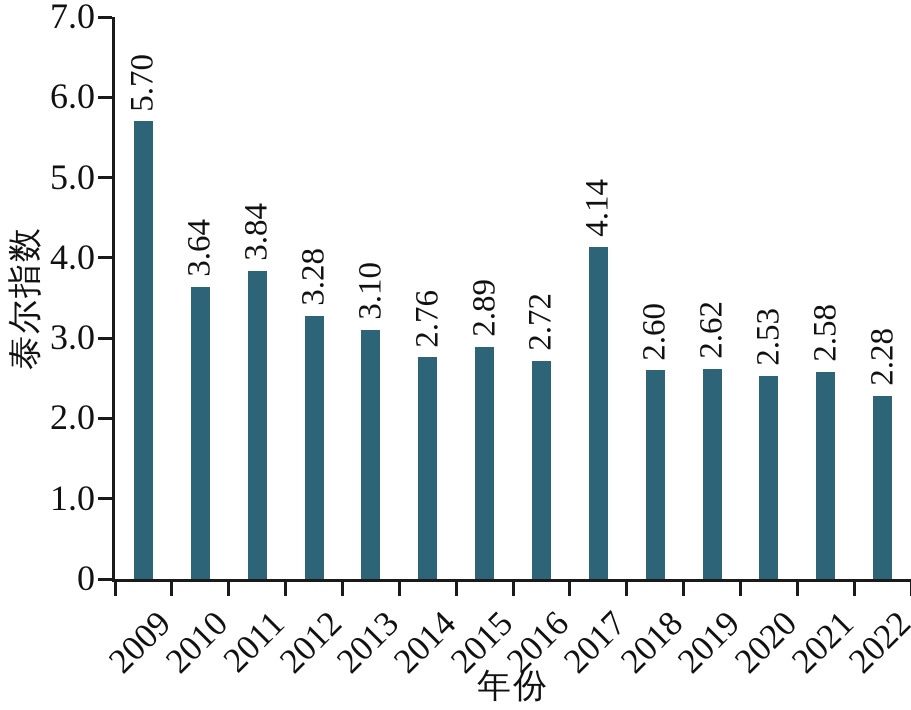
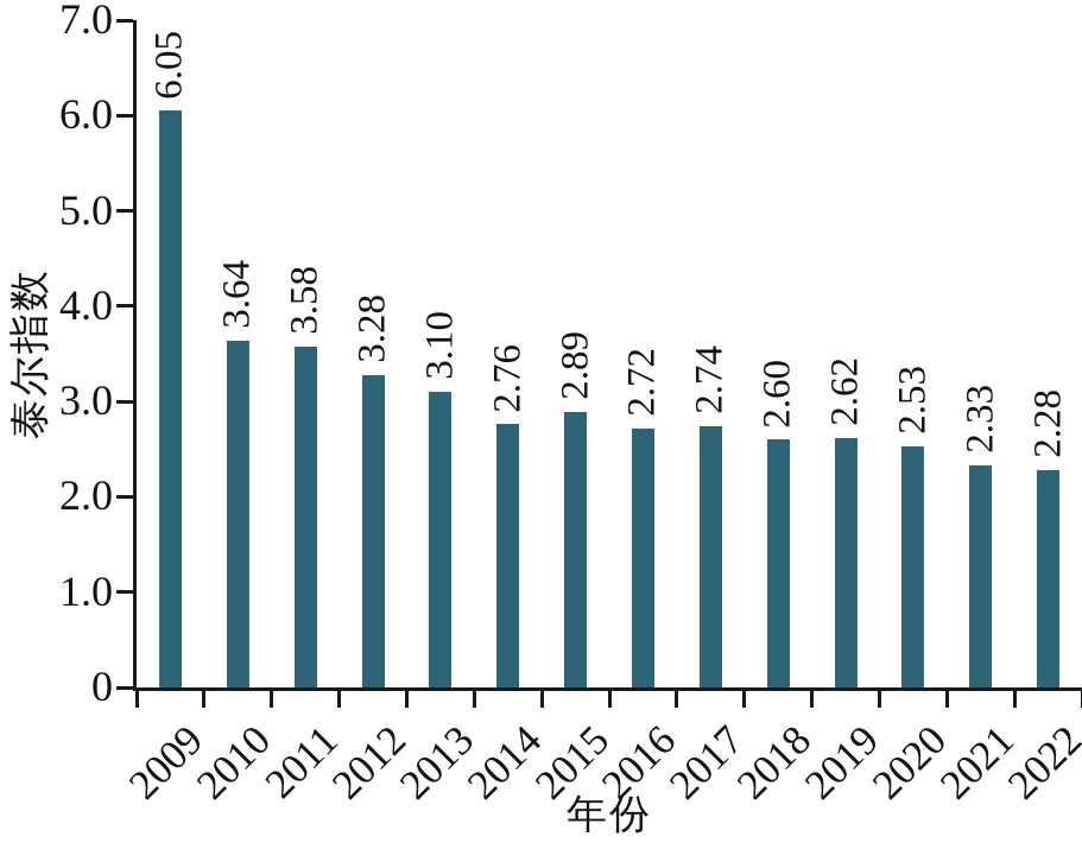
2009: 5.70 -> 6.05
2011: 3.84 -> 3.58
2017: 4.14 -> 2.74
2021: 2.58 -> 2.33
